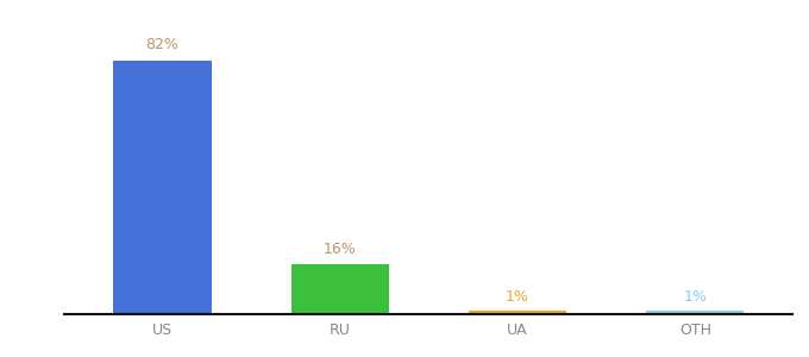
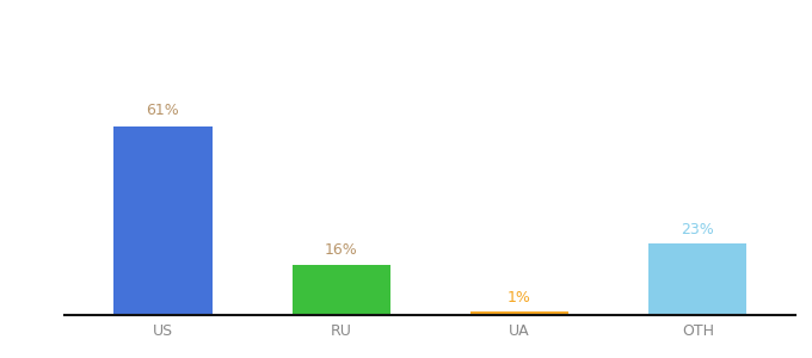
US: 82% -> 61%
OTH: 1% -> 23%
